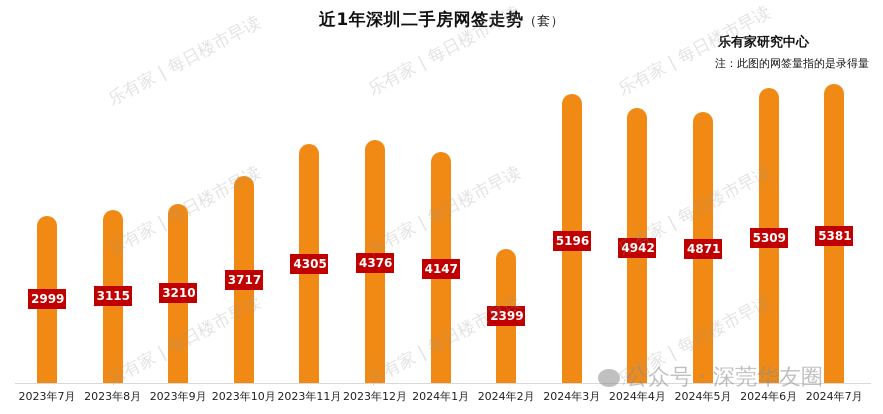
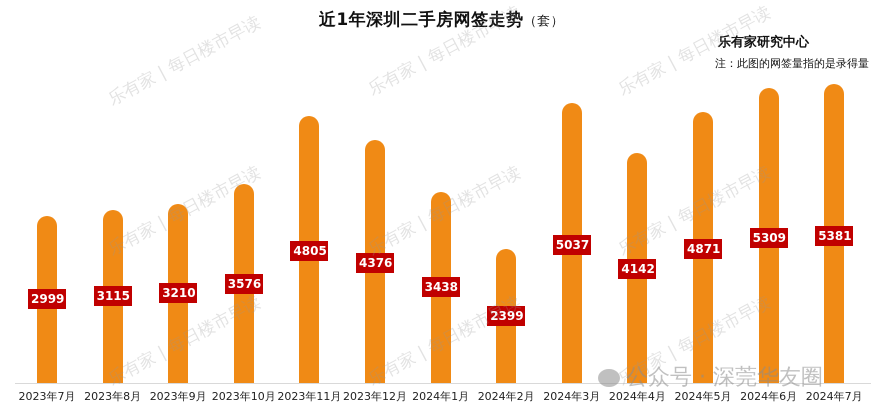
2023年10月: 3717 -> 3576
2023年11月: 4305 -> 4805
2024年1月: 4147 -> 3438
2024年3月: 5196 -> 5037
2024年4月: 4942 -> 4142
